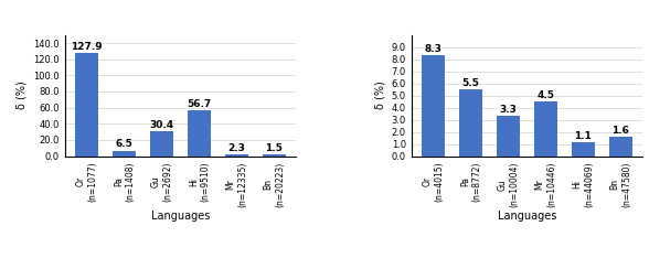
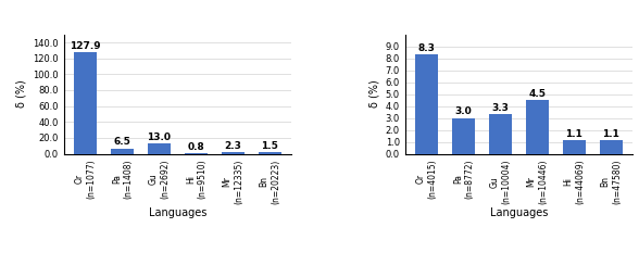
Gu (n=2692): 30.4 -> 13.0
Hi (n=9510): 56.7 -> 0.8
Pa (n=8772): 5.5 -> 3.0
Bn (n=47580): 1.6 -> 1.1
